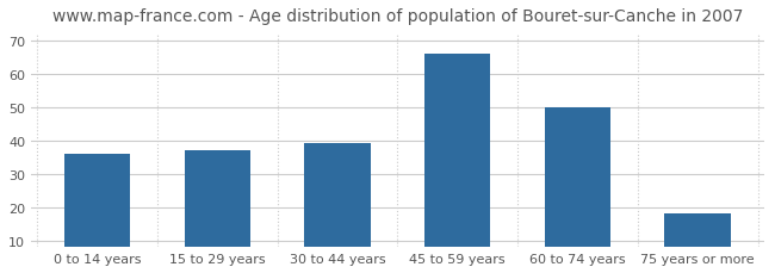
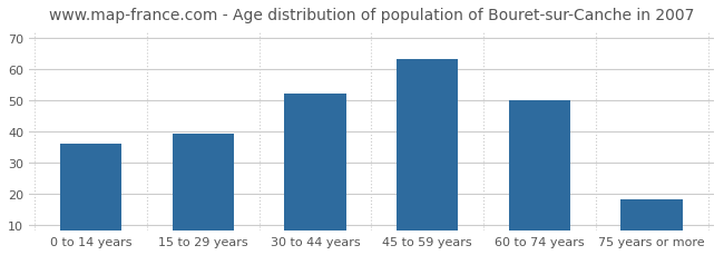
15 to 29 years: 37 -> 39
30 to 44 years: 39 -> 52
45 to 59 years: 66 -> 63
